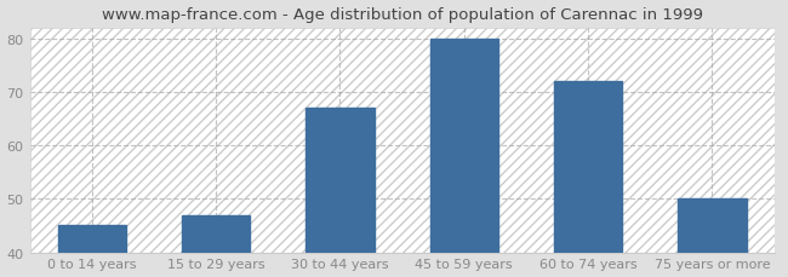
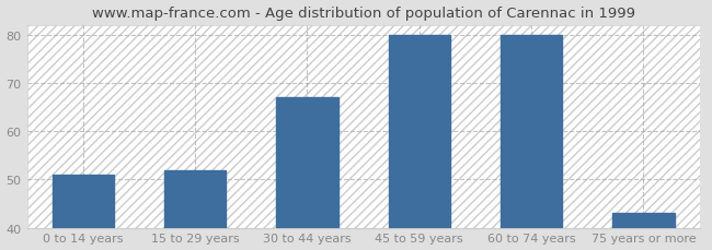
0 to 14 years: 45 -> 51
15 to 29 years: 47 -> 52
60 to 74 years: 72 -> 80
75 years or more: 50 -> 43
